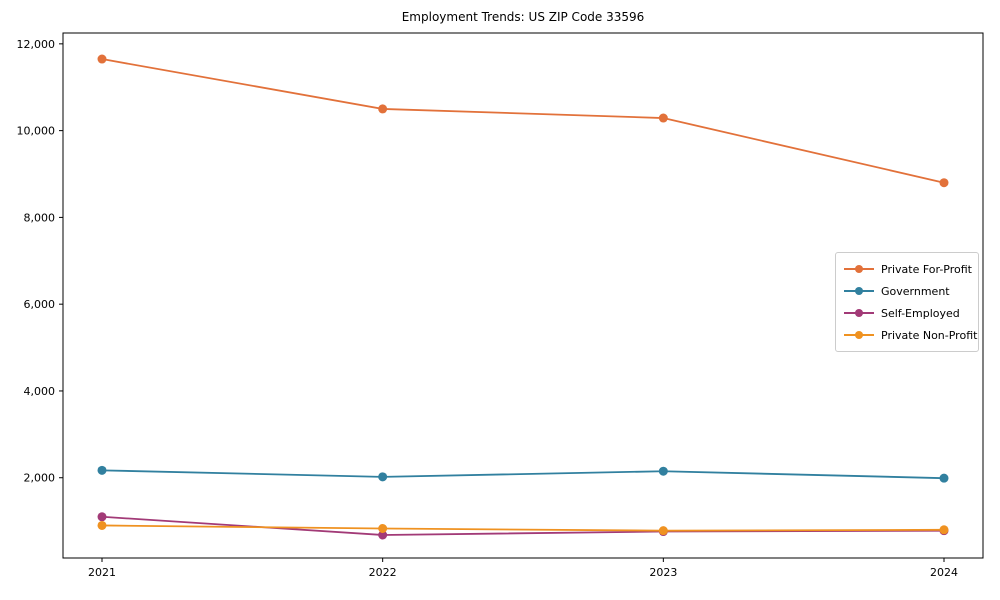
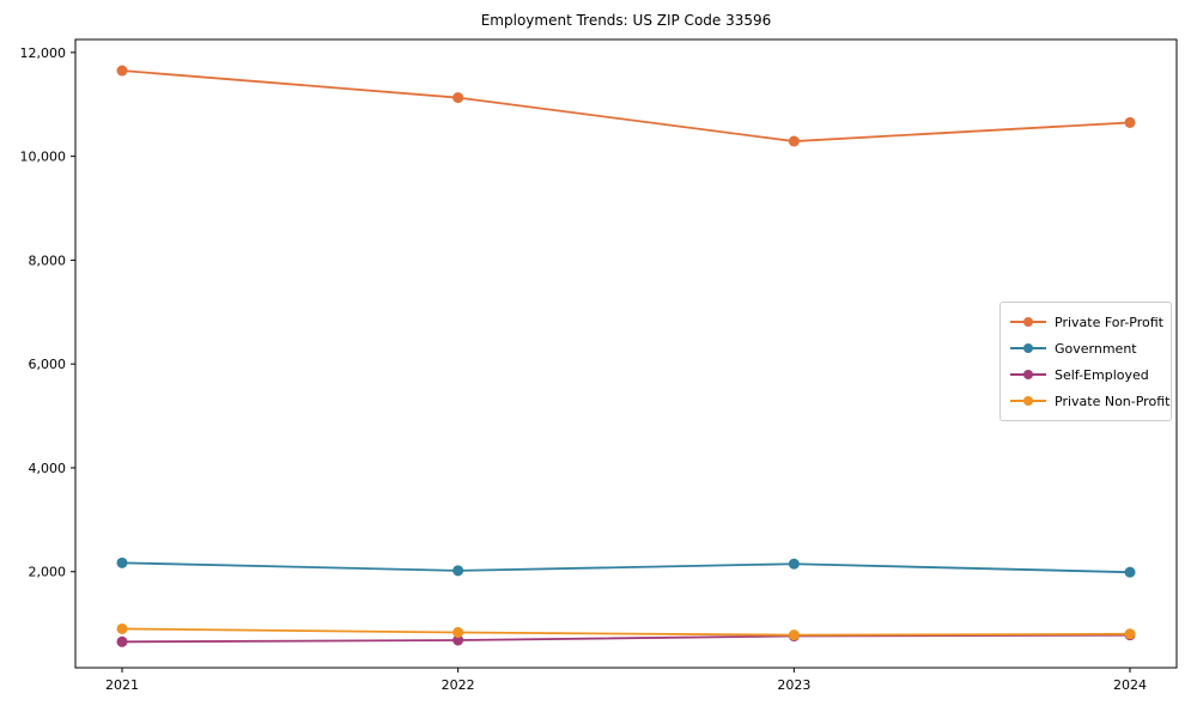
Self-Employed/2021: 1100 -> 600
Private For-Profit/2022: 10500 -> 11100
Private For-Profit/2024: 8800 -> 10600
